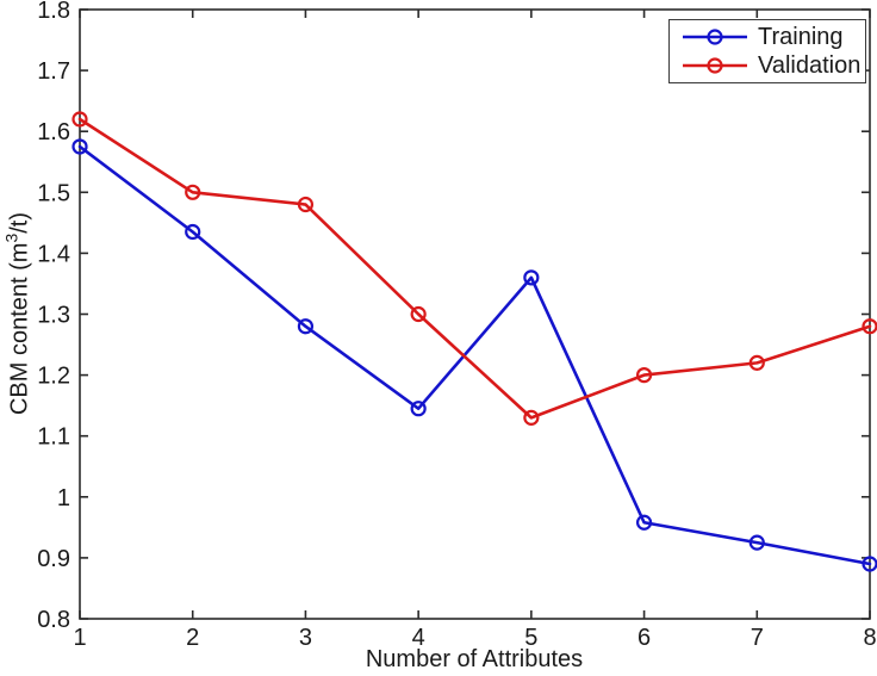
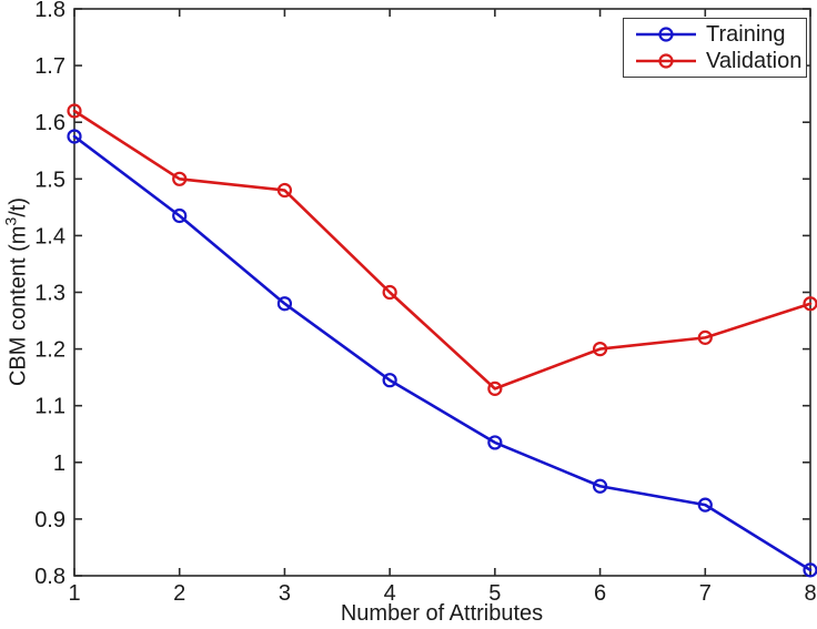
Training/5: 1.36 -> 1.03
Training/8: 0.89 -> 0.81
